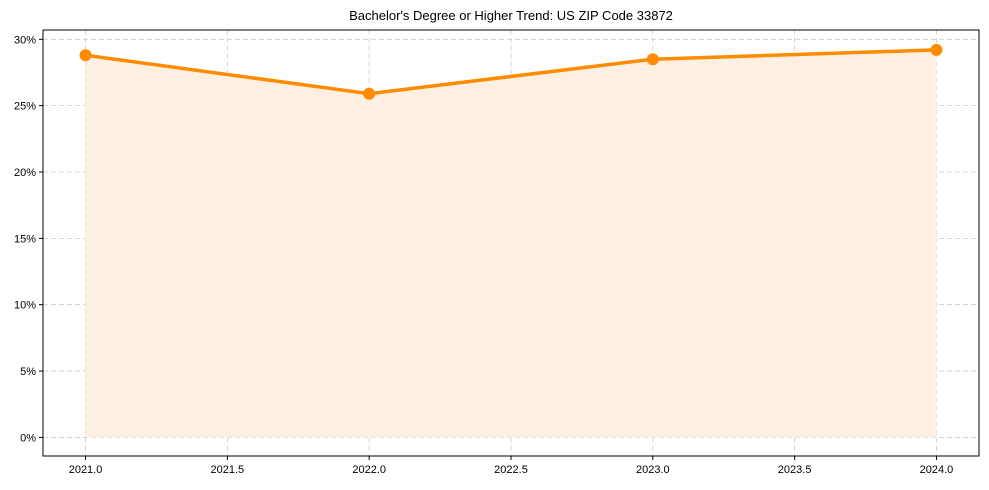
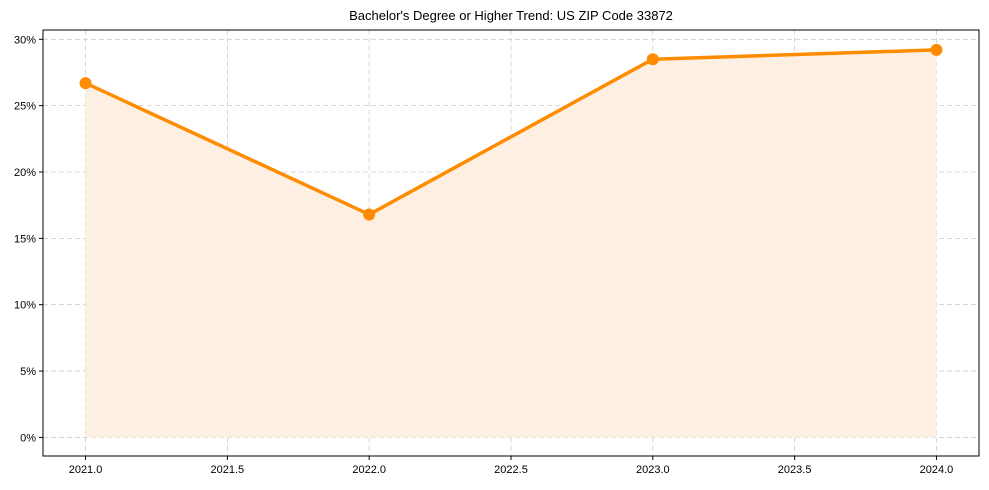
2021.0: 28.8% -> 26.7%
2022.0: 25.9% -> 16.8%
